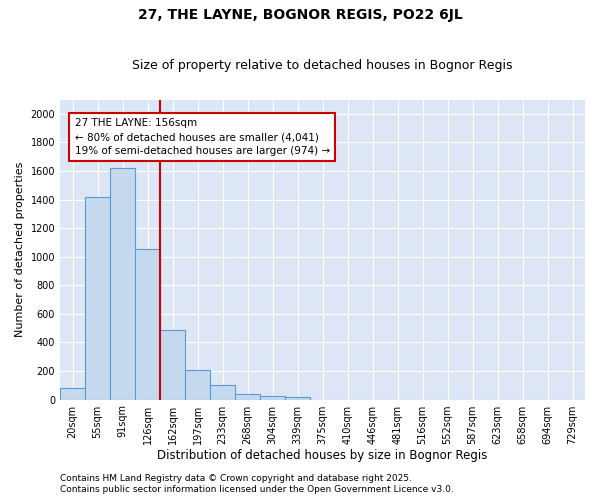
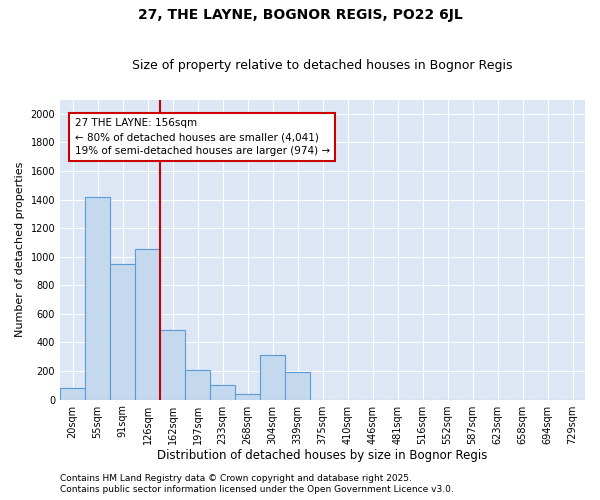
91sqm: 1620 -> 950
304sqm: 20 -> 310
339sqm: 20 -> 190
